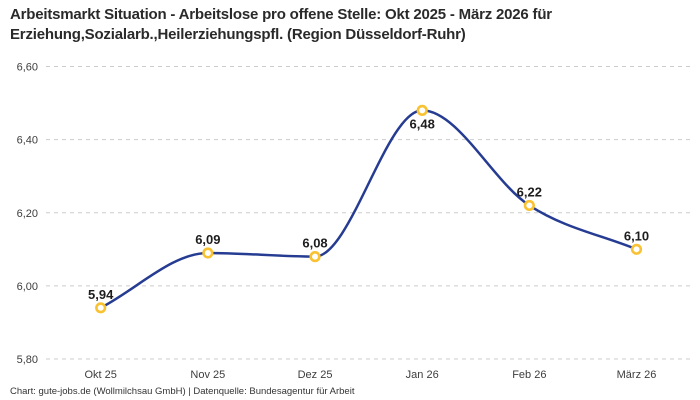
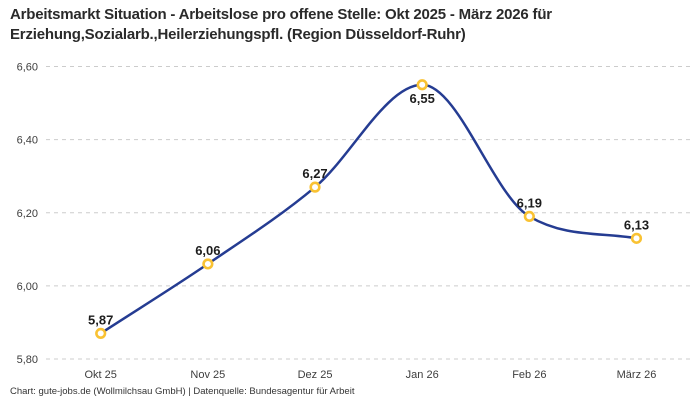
Okt 25: 5,94 -> 5,87
Nov 25: 6,09 -> 6,06
Dez 25: 6,08 -> 6,27
Jan 26: 6,48 -> 6,55
Feb 26: 6,22 -> 6,19
März 26: 6,10 -> 6,13
